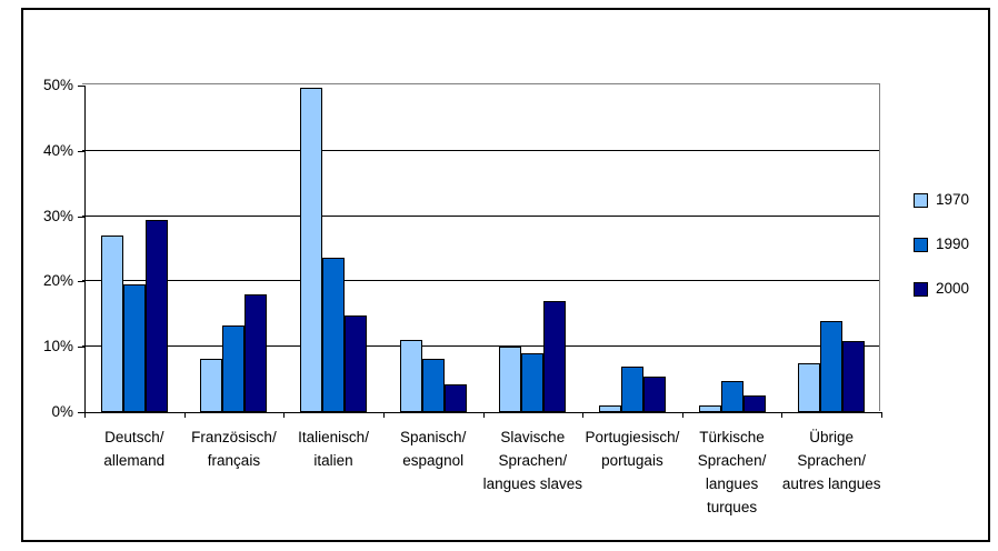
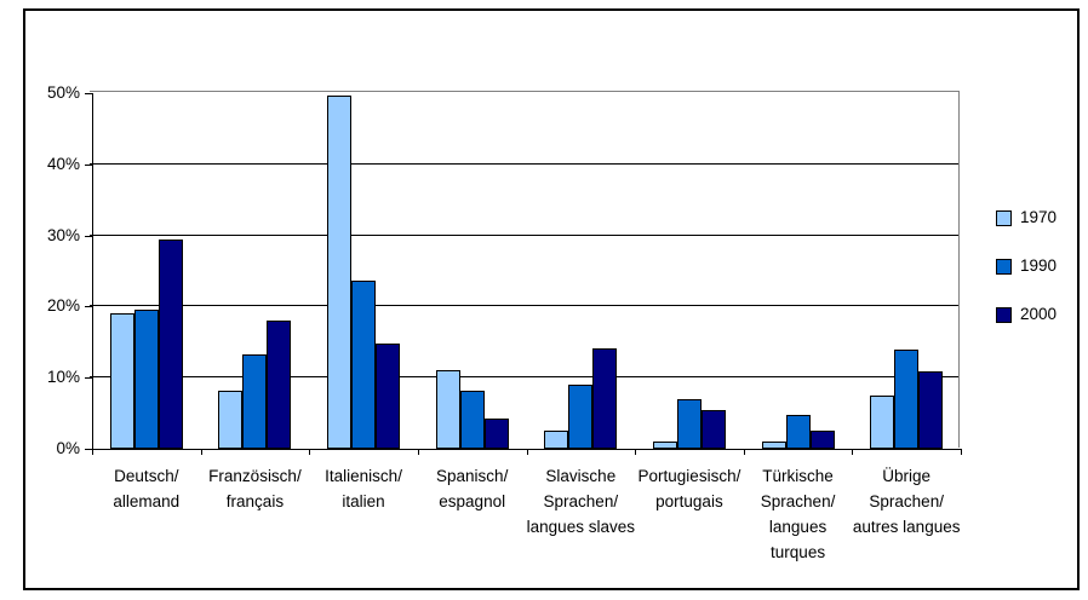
1970/Deutsch/allemand: 27% -> 19%
1970/Slavische Sprachen/langues slaves: 10% -> 2%
2000/Slavische Sprachen/langues slaves: 17% -> 14%
